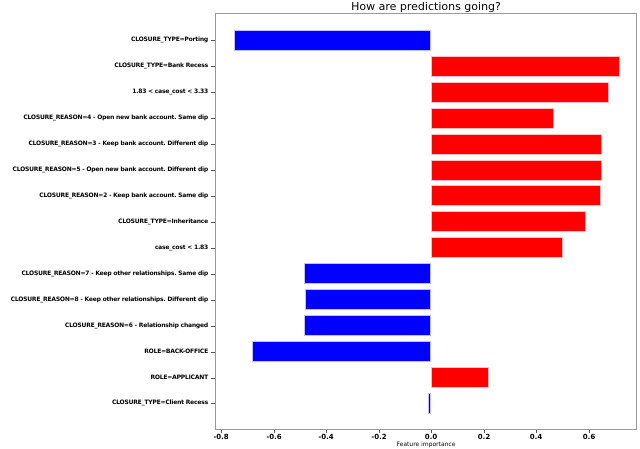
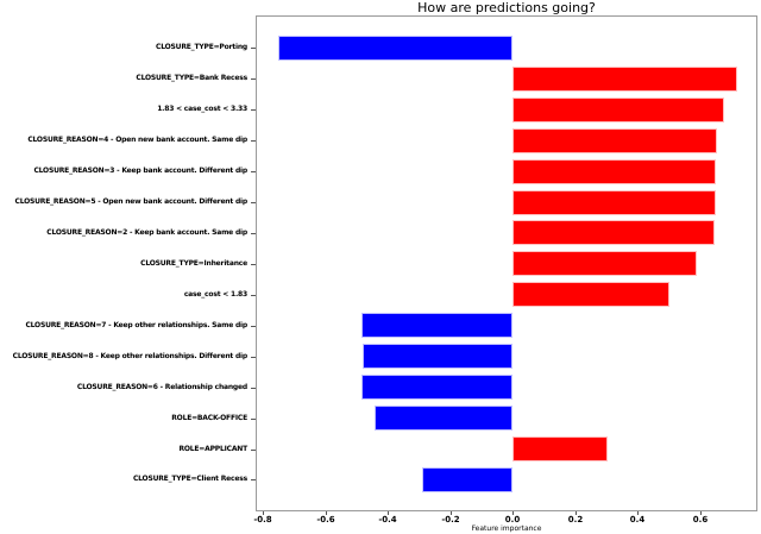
CLOSURE_REASON=4 - Open new bank account. Same dip: 0.47 -> 0.66
ROLE=BACK-OFFICE: -0.68 -> -0.44
ROLE=APPLICANT: 0.22 -> 0.30
CLOSURE_TYPE=Client Recess: -0.01 -> -0.29
